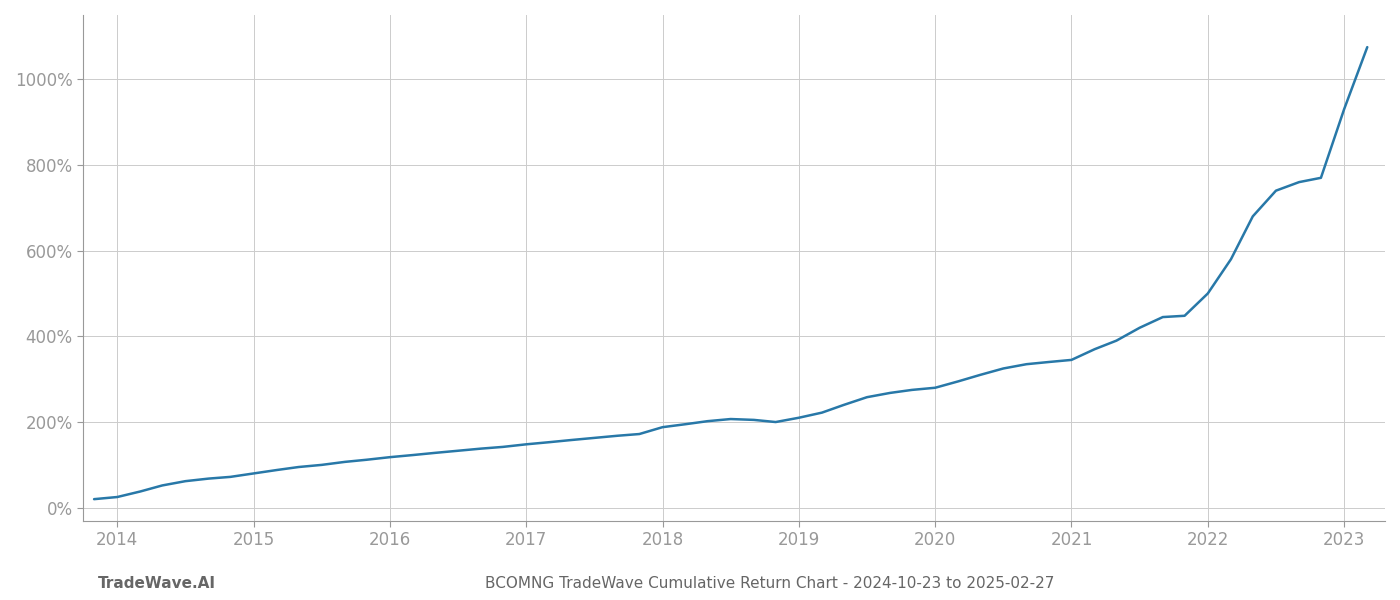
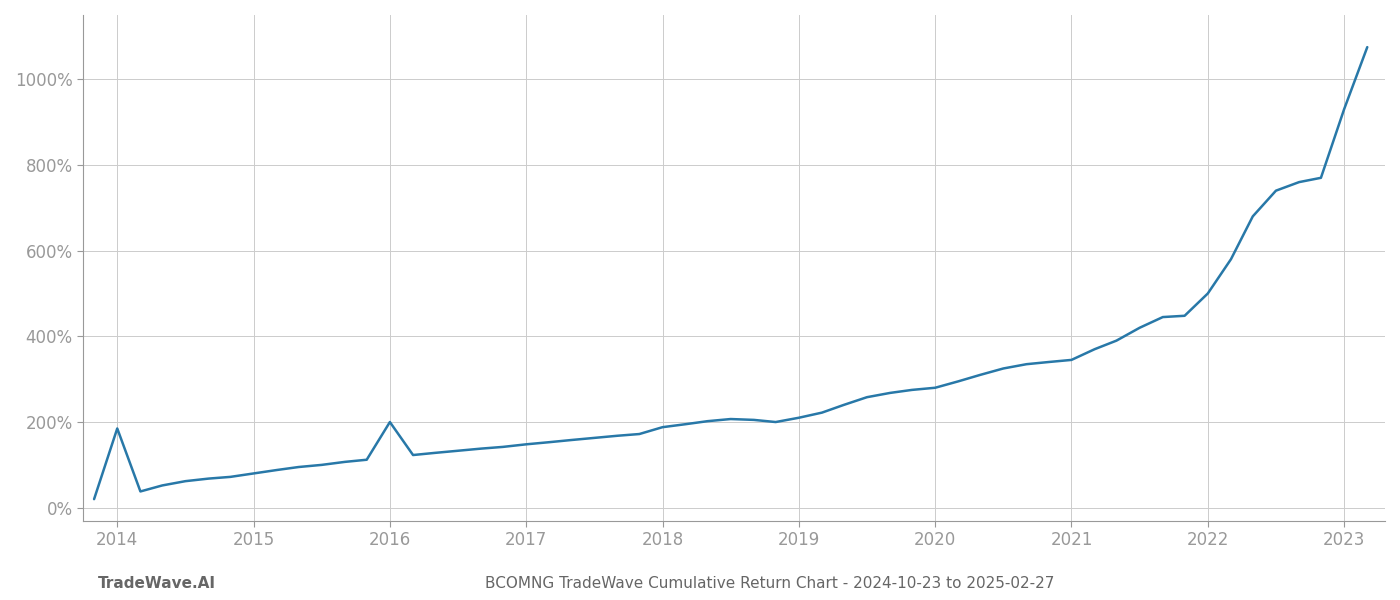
2014: 25% -> 185%
2016: 118% -> 200%
